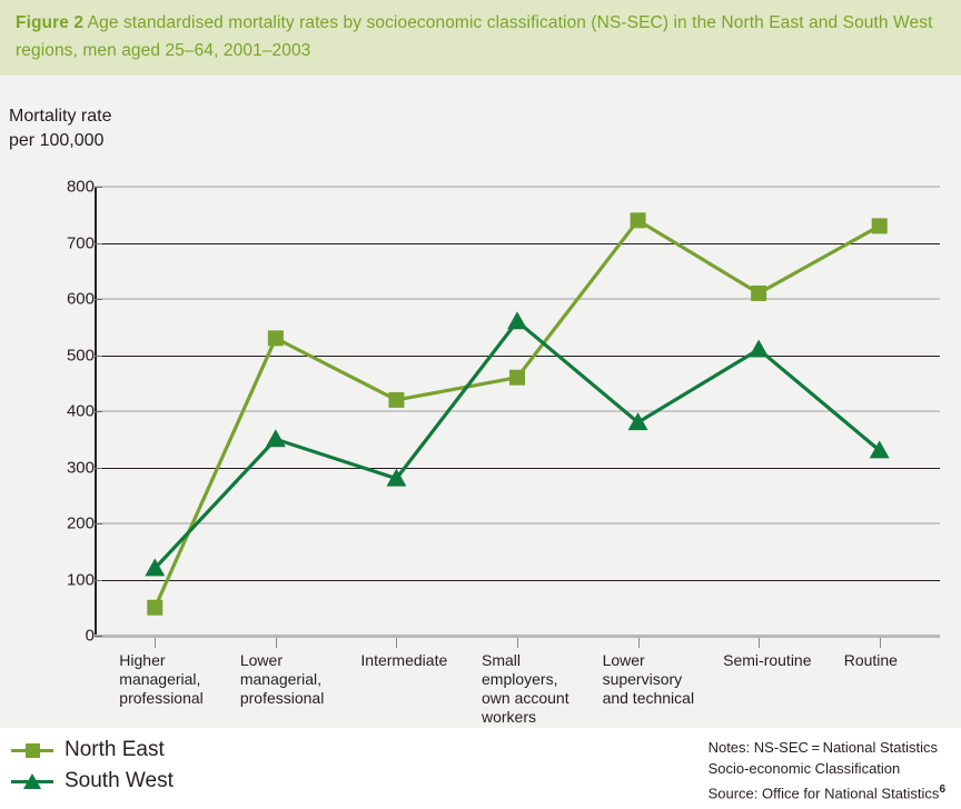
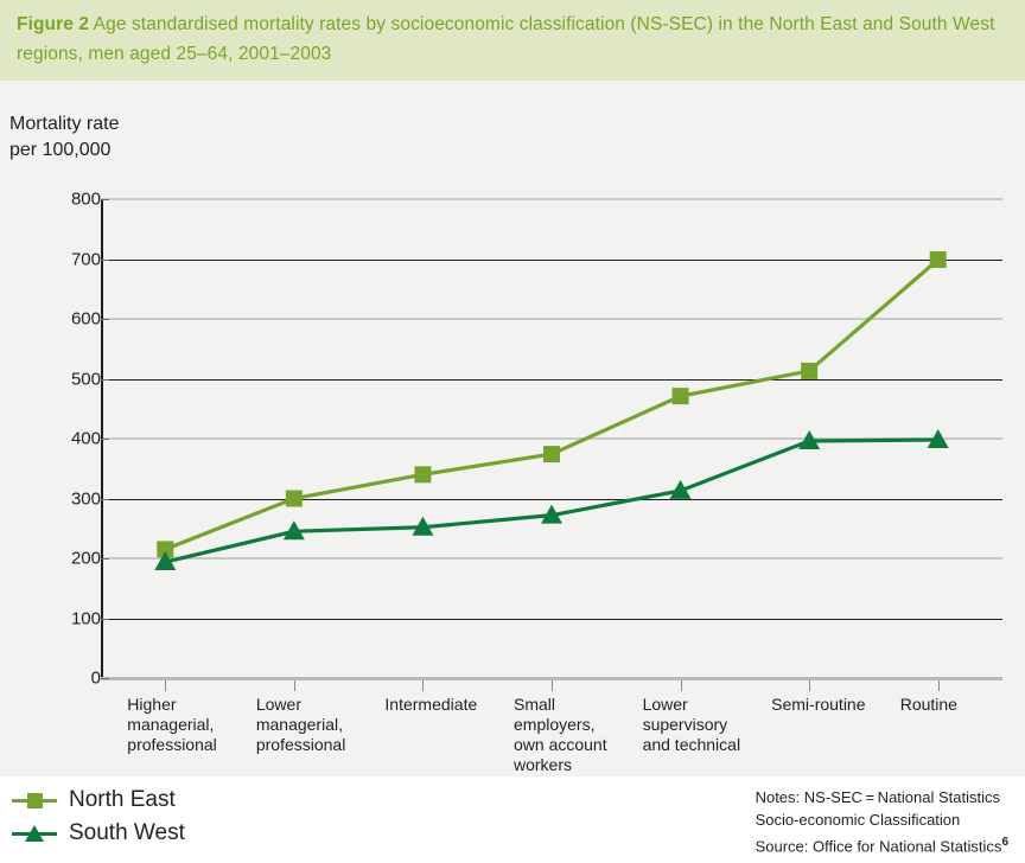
North East/Higher managerial, professional: 50 -> 220
South West/Higher managerial, professional: 120 -> 190
North East/Lower managerial, professional: 530 -> 300
South West/Lower managerial, professional: 350 -> 240
North East/Intermediate: 420 -> 340
South West/Intermediate: 280 -> 250
North East/Small employers, own account workers: 460 -> 370
South West/Small employers, own account workers: 560 -> 270
North East/Lower supervisory and technical: 740 -> 470
South West/Lower supervisory and technical: 380 -> 310
North East/Semi-routine: 610 -> 510
South West/Semi-routine: 510 -> 400
North East/Routine: 730 -> 700
South West/Routine: 330 -> 400
